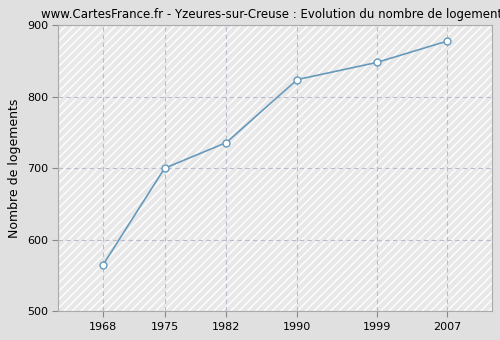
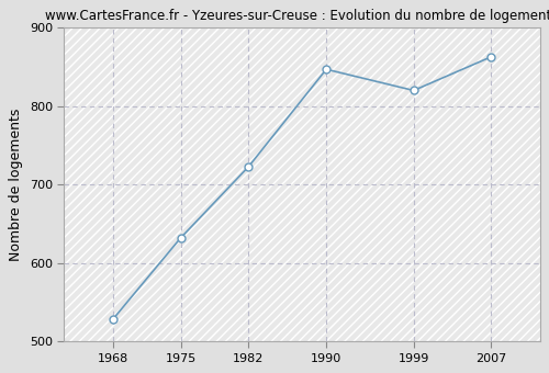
1968: 564 -> 528
1975: 700 -> 632
1982: 736 -> 723
1990: 824 -> 847
1999: 848 -> 820
2007: 878 -> 863
